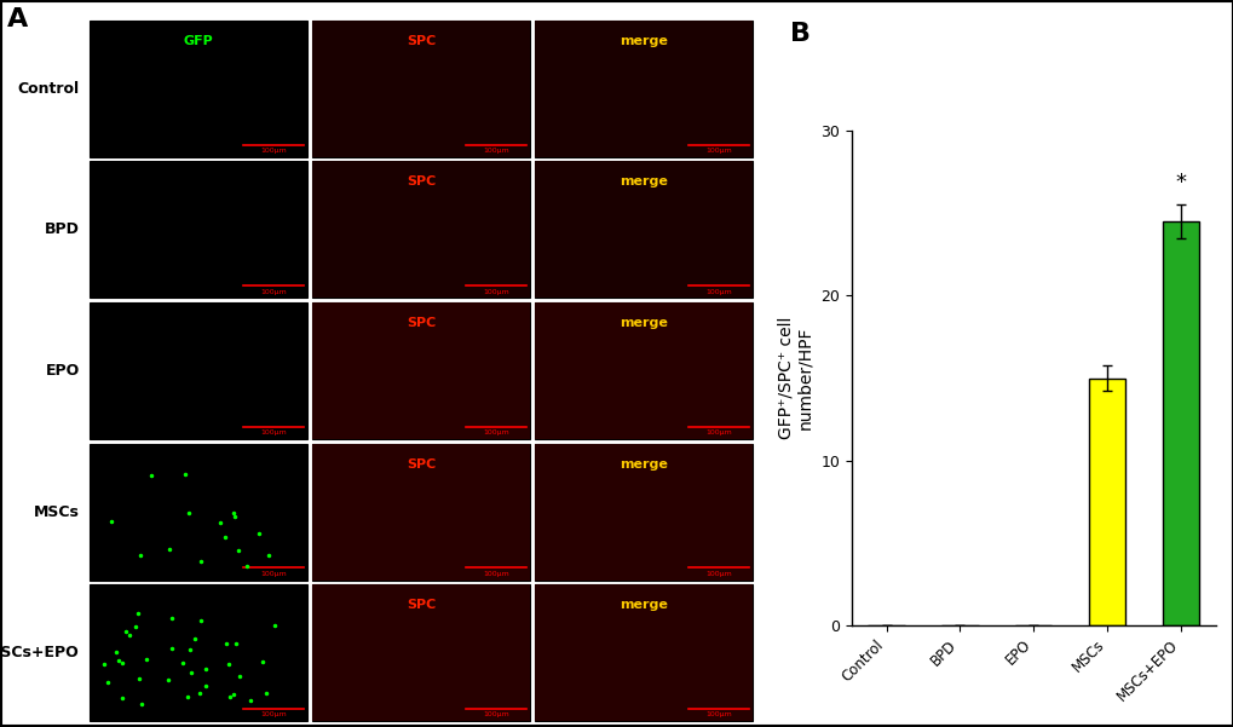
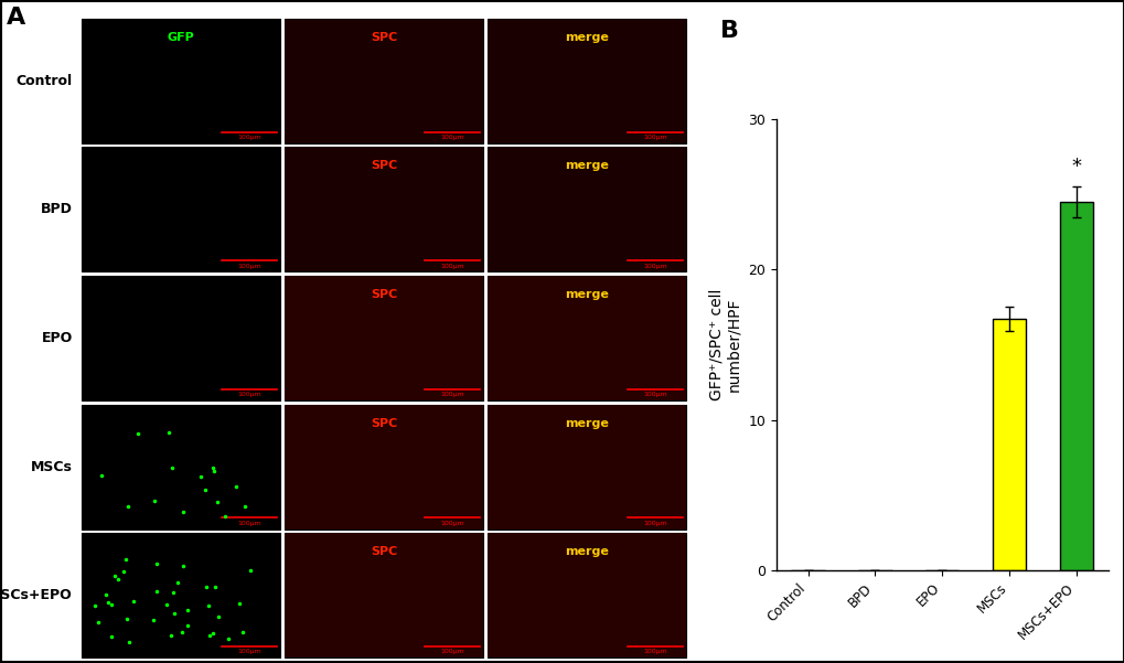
MSCs: 15.0 -> 16.7
